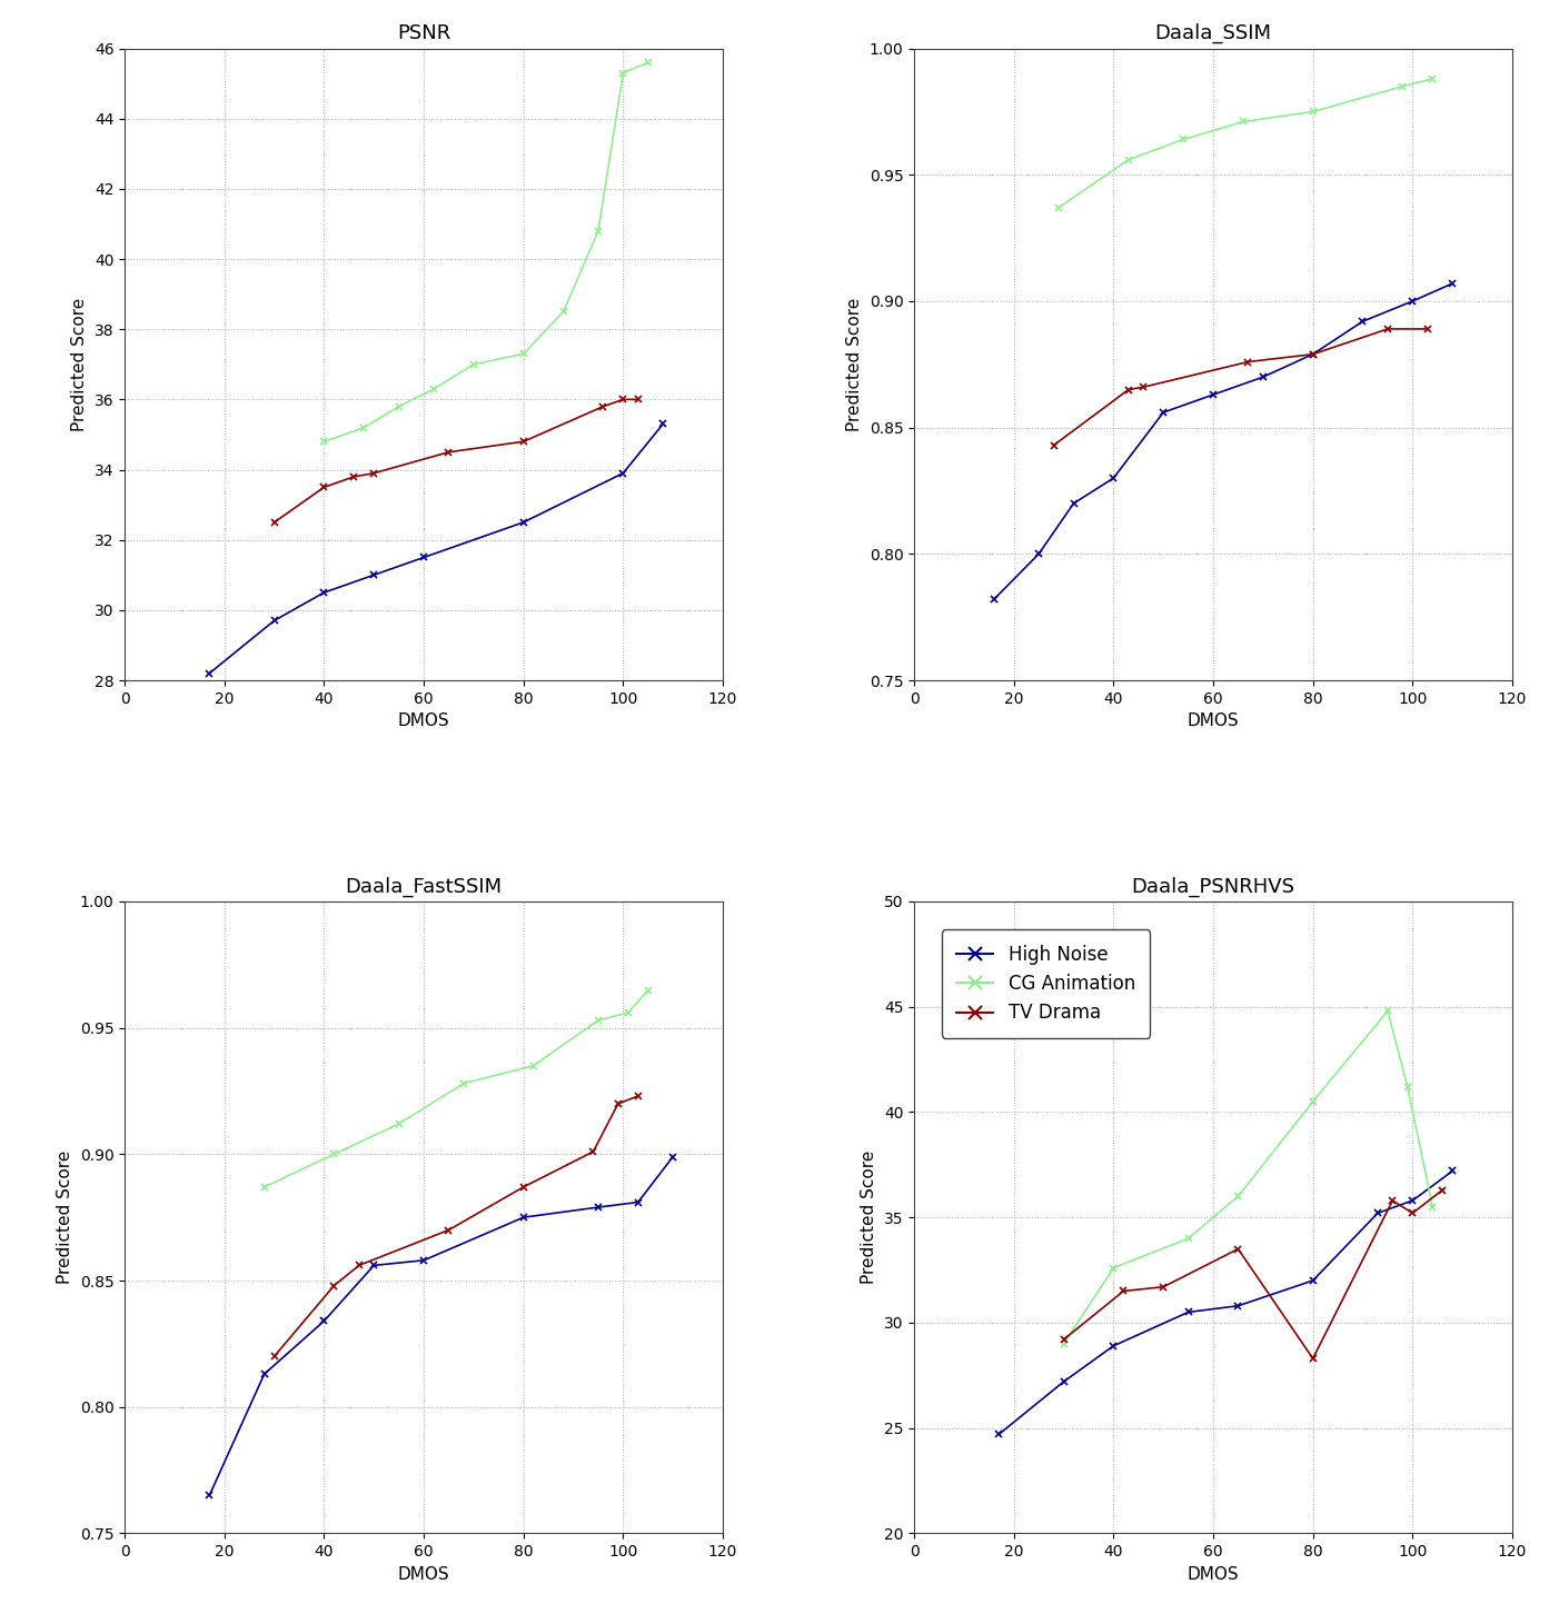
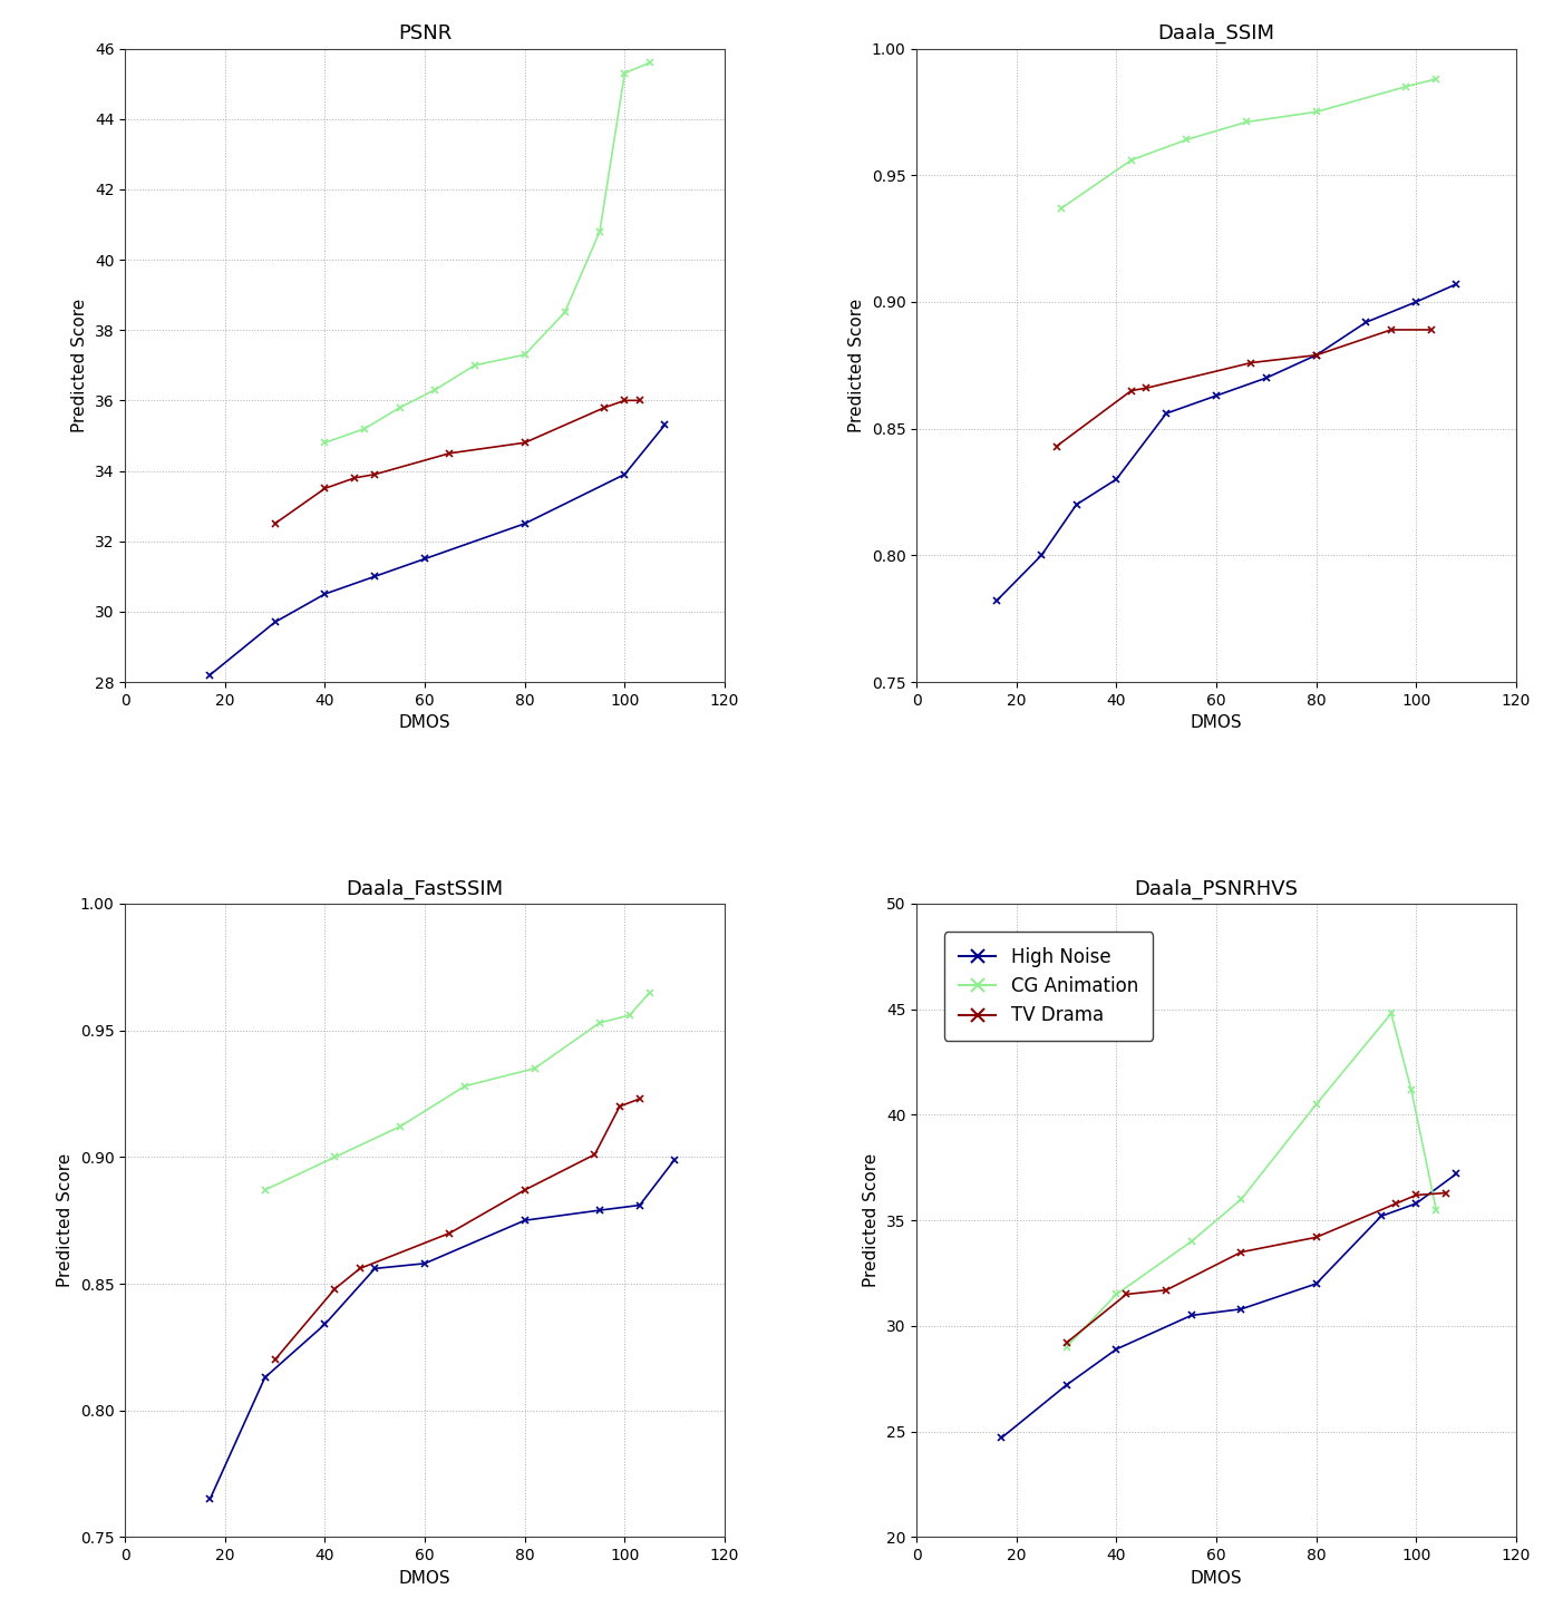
Daala_PSNRHVS/CG Animation/40: 32.6 -> 31.5
Daala_PSNRHVS/TV Drama/80: 28.3 -> 34.2
Daala_PSNRHVS/TV Drama/100: 35.2 -> 36.2
